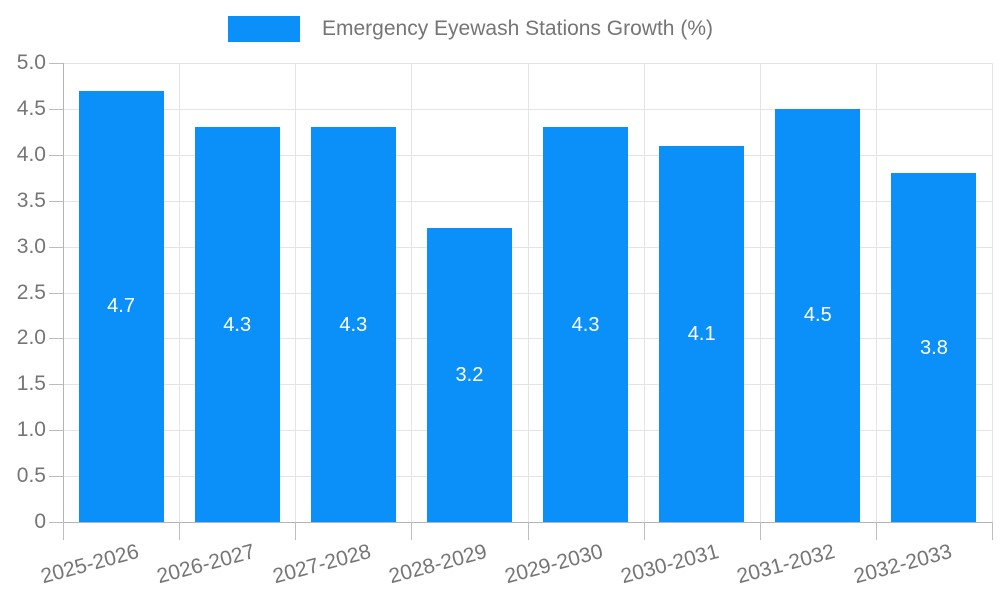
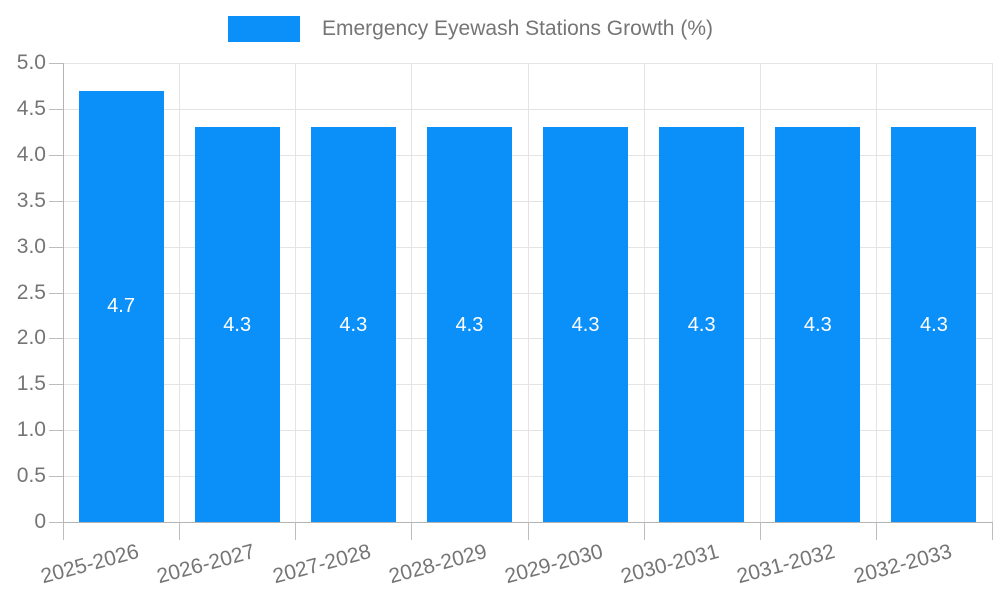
2028-2029: 3.2 -> 4.3
2030-2031: 4.1 -> 4.3
2031-2032: 4.5 -> 4.3
2032-2033: 3.8 -> 4.3
